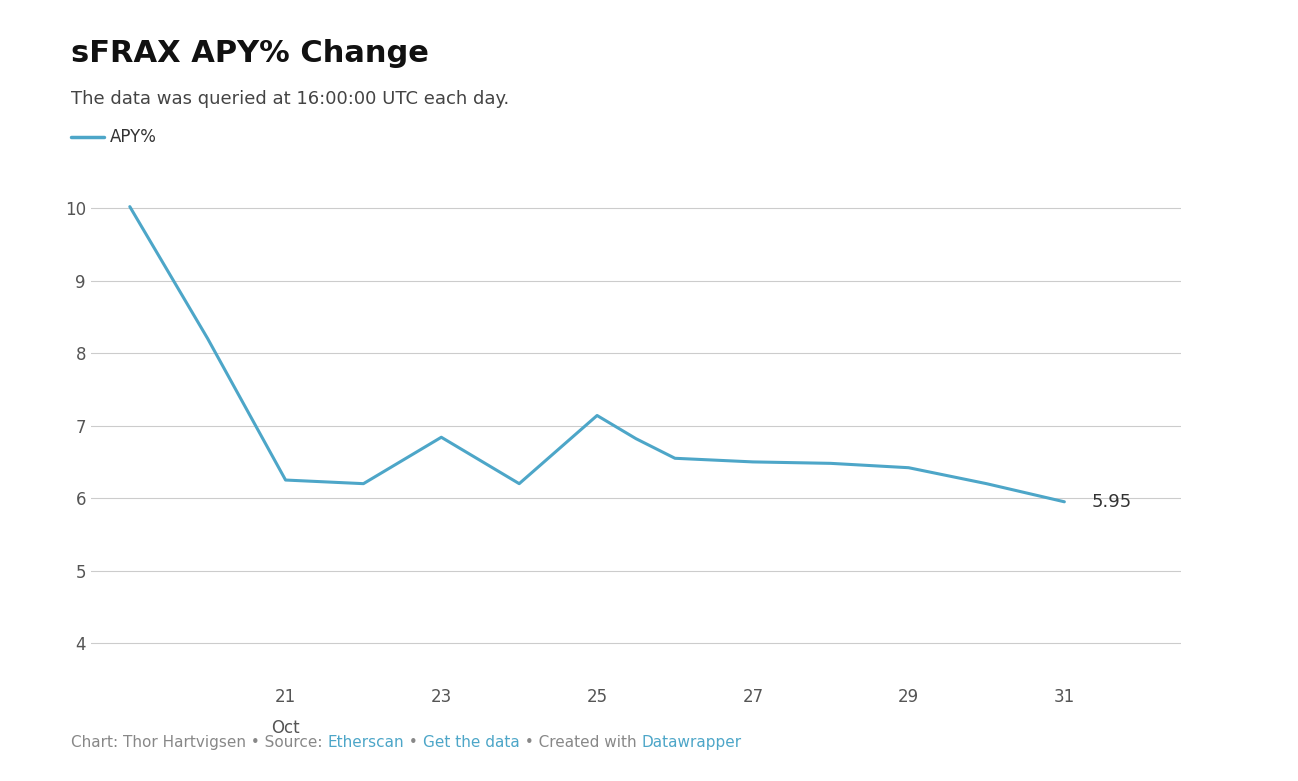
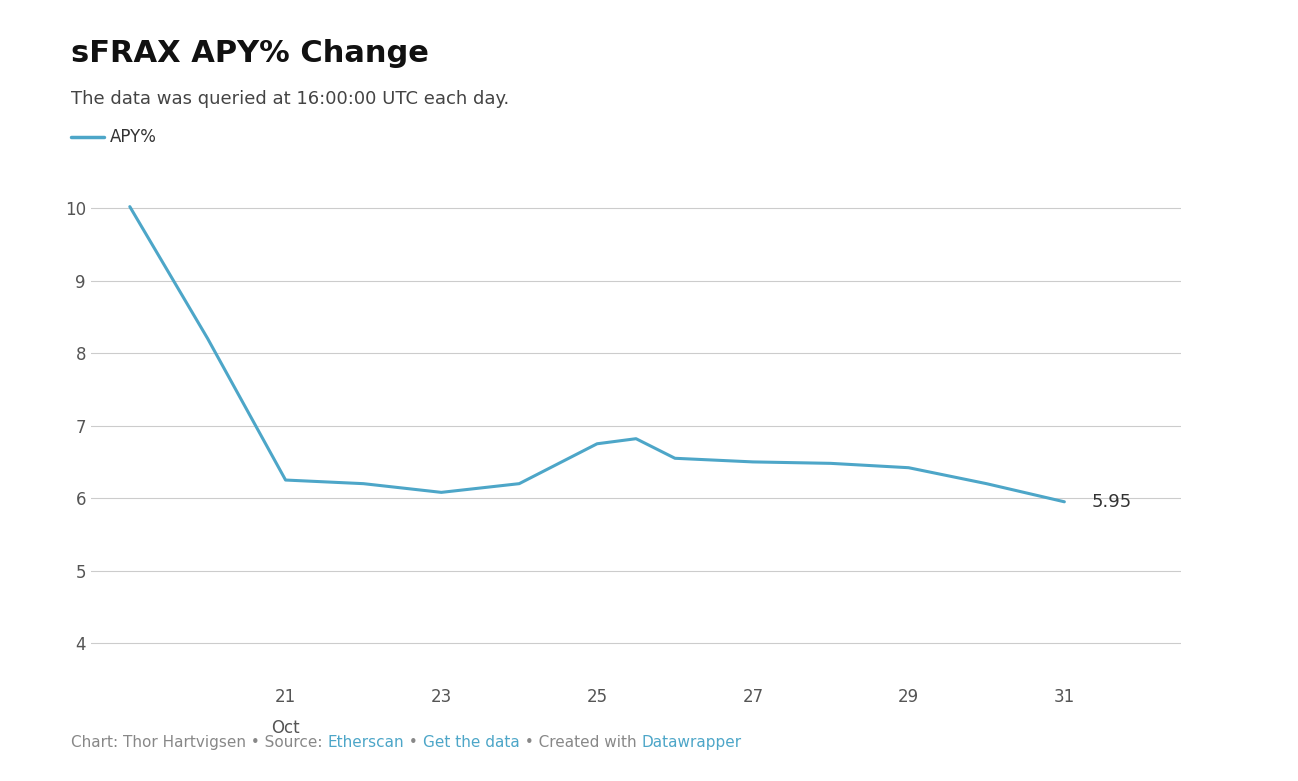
23: 6.84 -> 6.08
25: 7.14 -> 6.75
